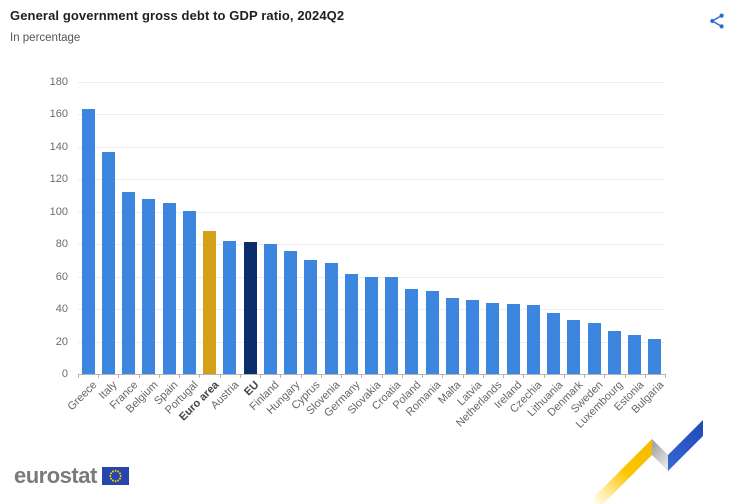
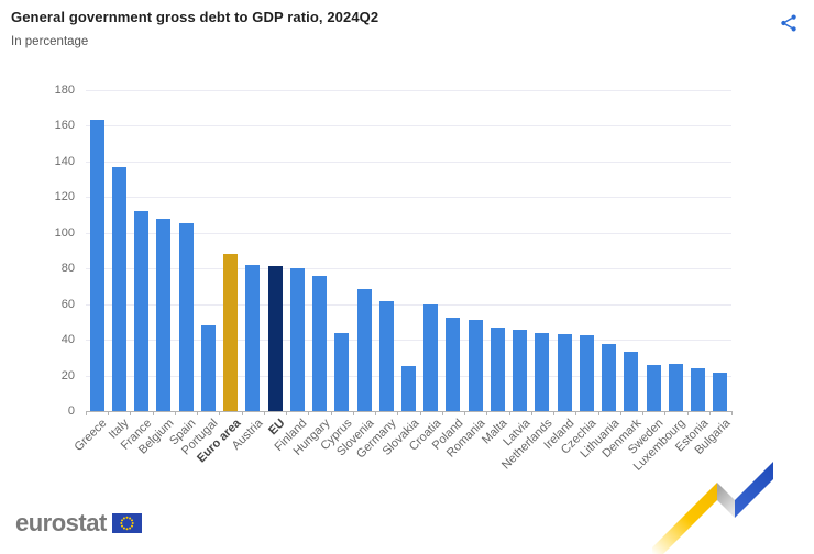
Portugal: 101 -> 48
Cyprus: 70 -> 44
Slovakia: 60 -> 25
Sweden: 32 -> 26
